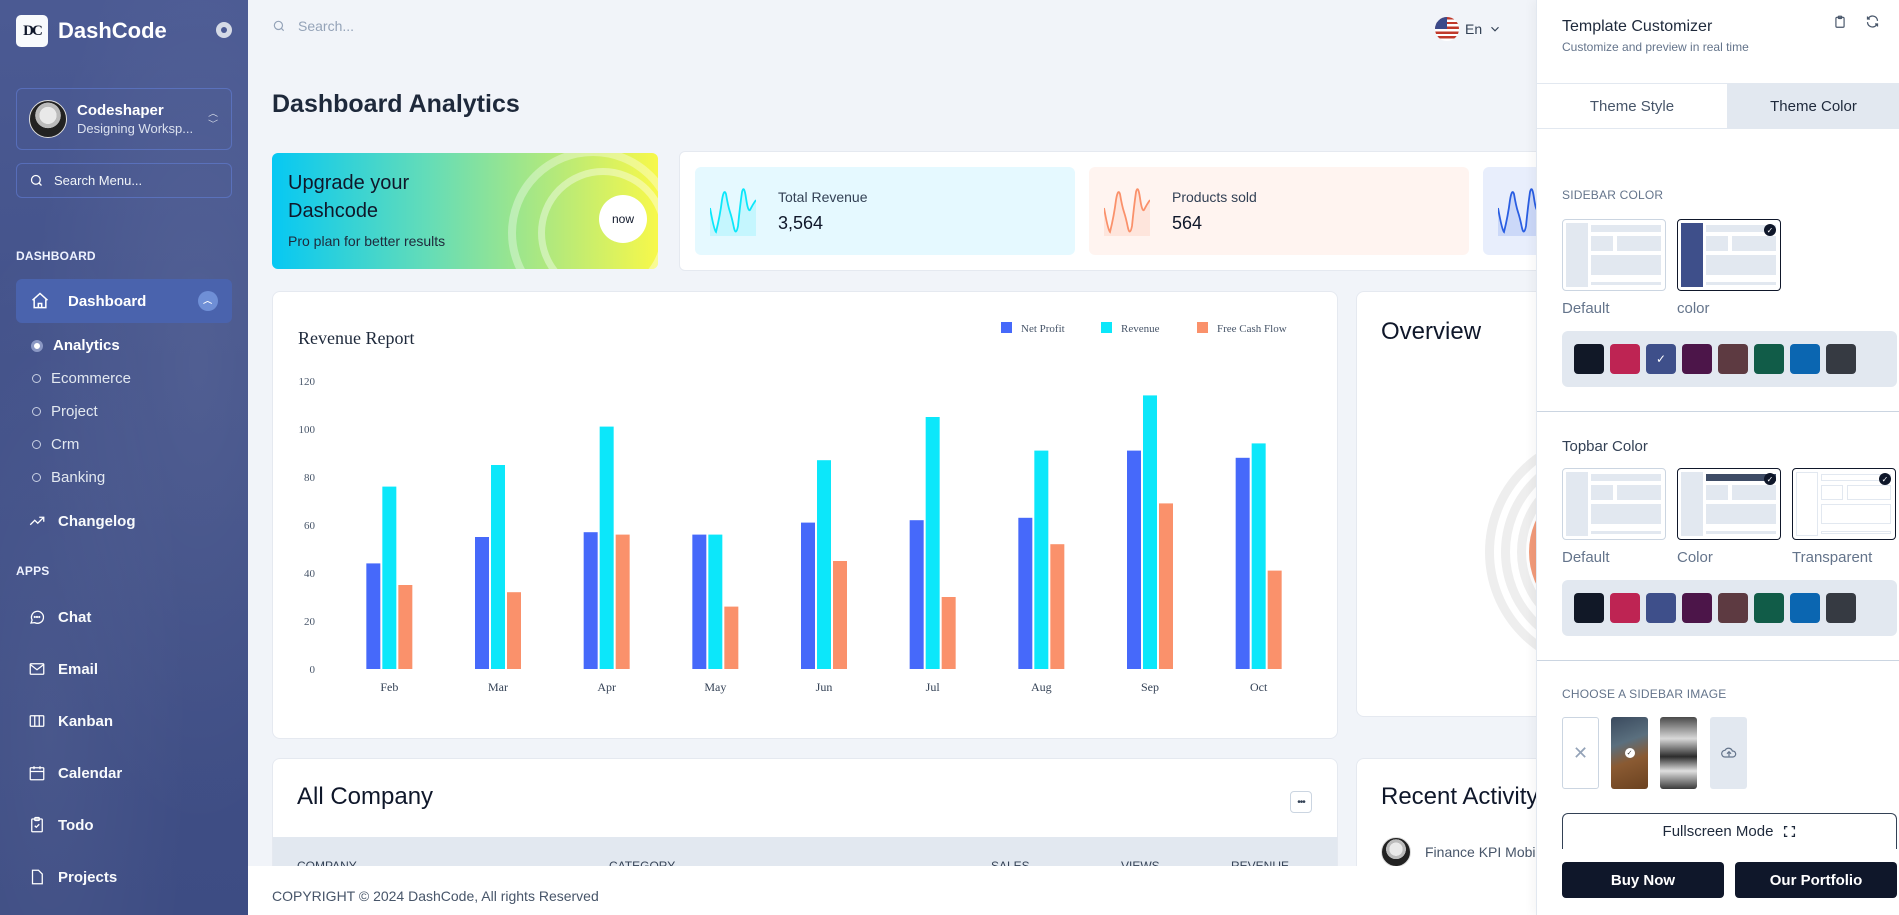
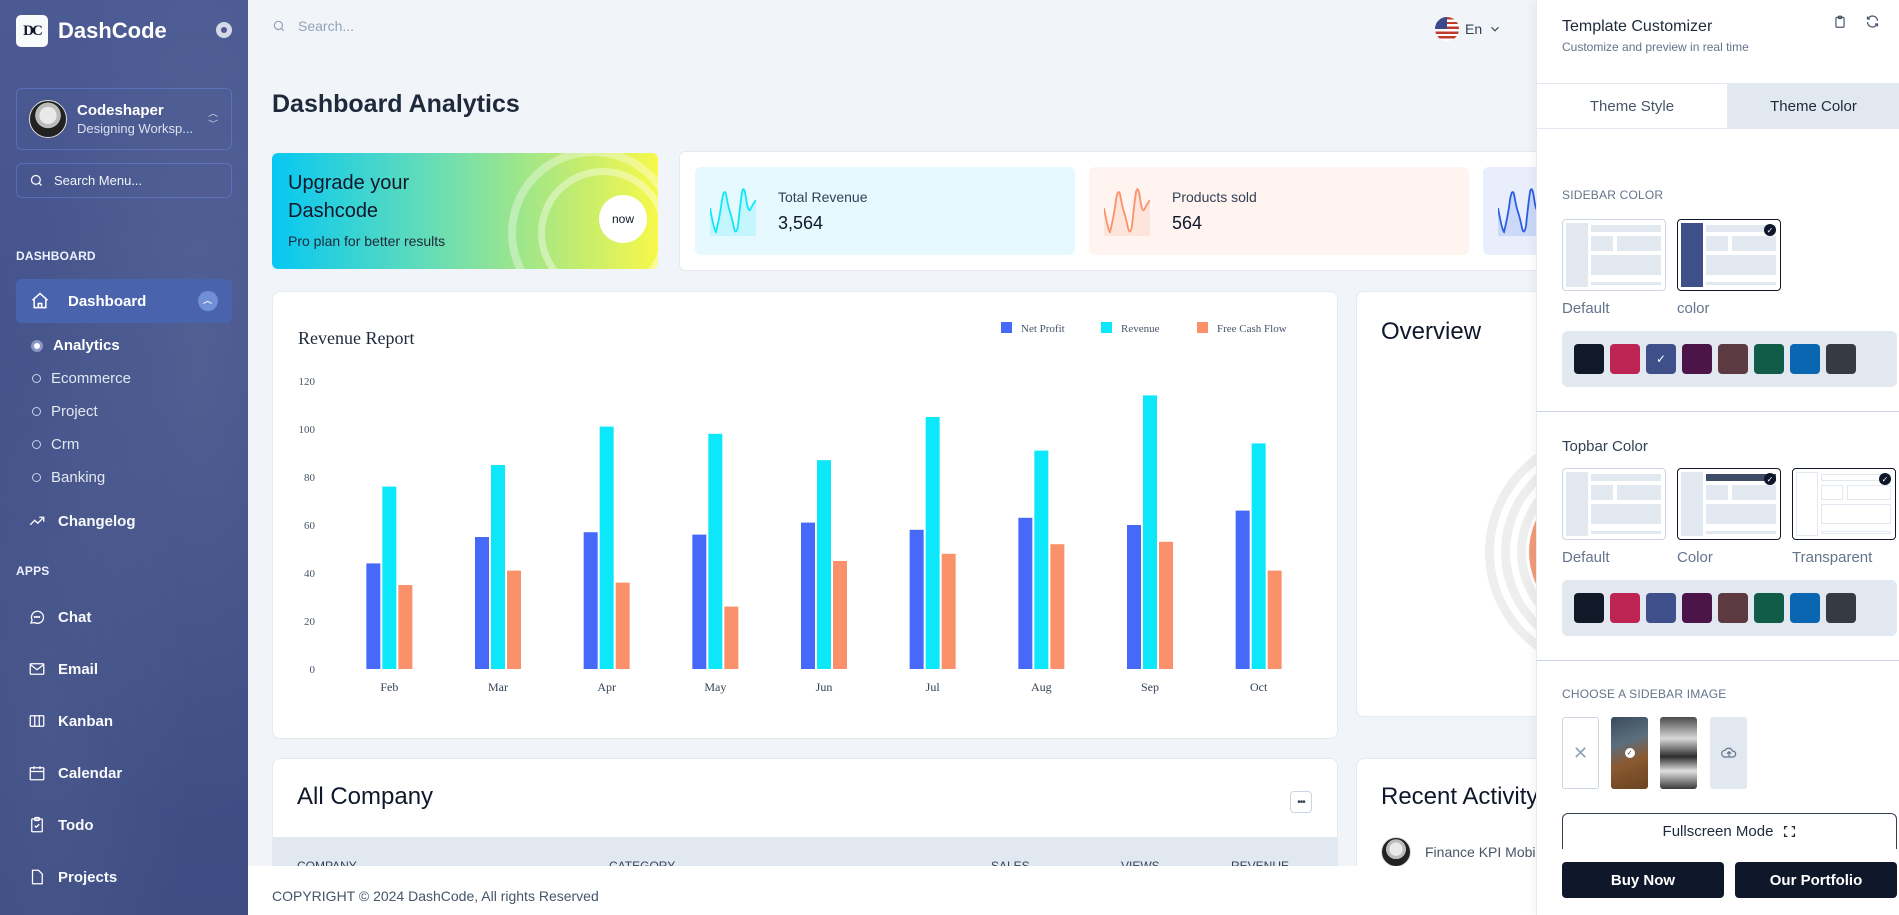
Free Cash Flow/Mar: 32 -> 41
Free Cash Flow/Apr: 56 -> 36
Revenue/May: 56 -> 98
Net Profit/Jul: 62 -> 58
Free Cash Flow/Jul: 30 -> 48
Net Profit/Sep: 91 -> 60
Free Cash Flow/Sep: 69 -> 53
Net Profit/Oct: 88 -> 66
